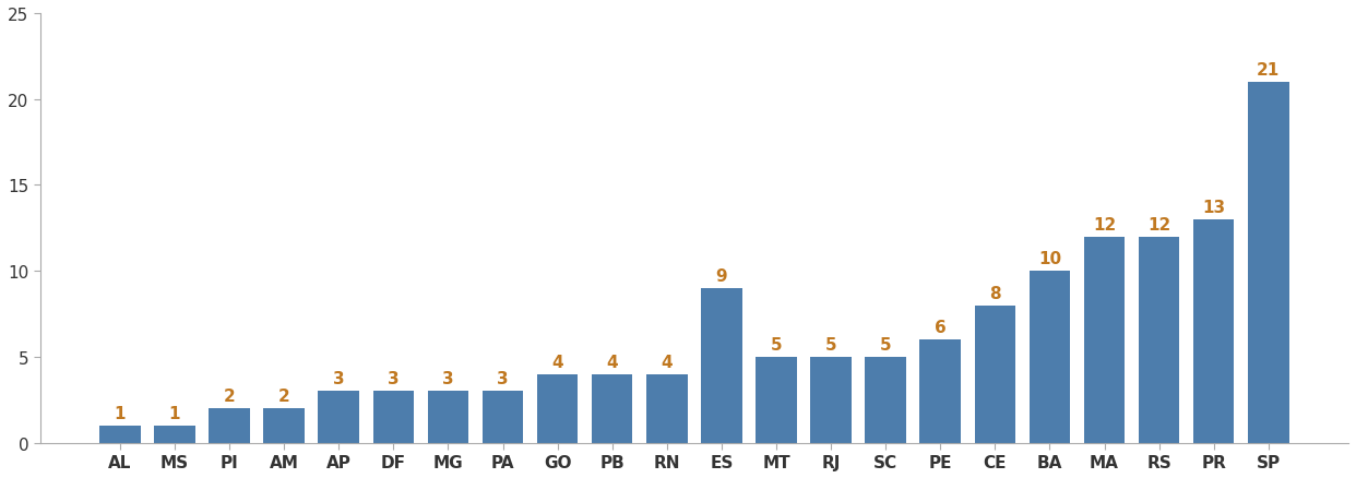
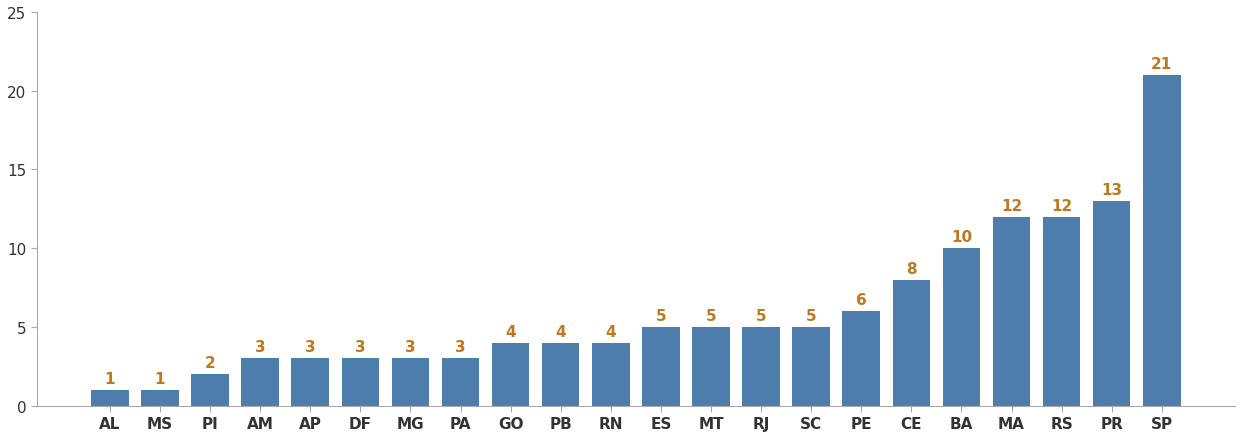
AM: 2 -> 3
ES: 9 -> 5
